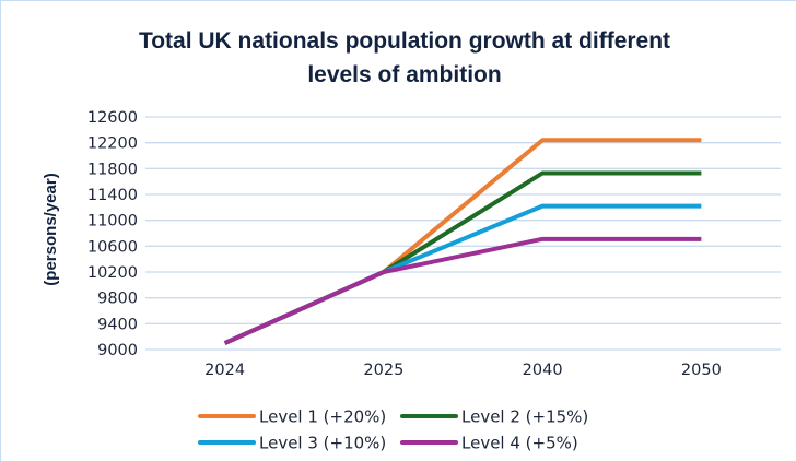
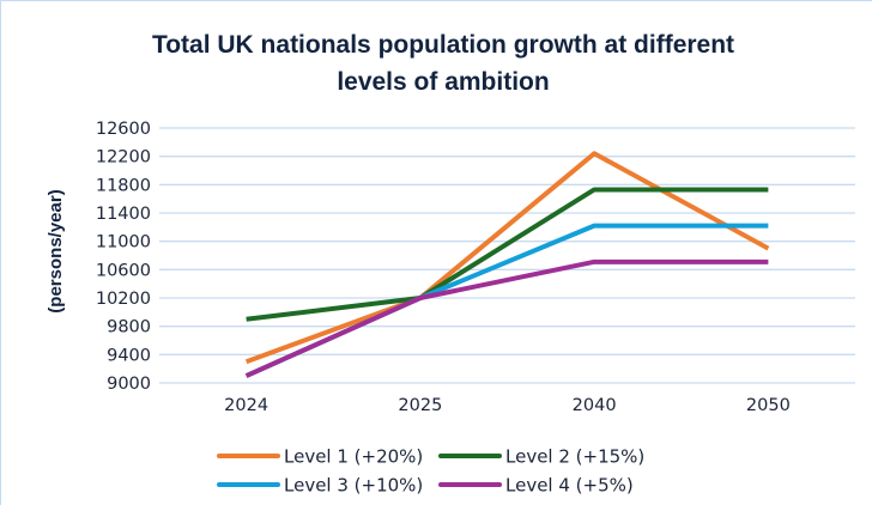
Level 1 (+20%)/2024: 9100 -> 9300
Level 2 (+15%)/2024: 9100 -> 9900
Level 1 (+20%)/2050: 12200 -> 10900
